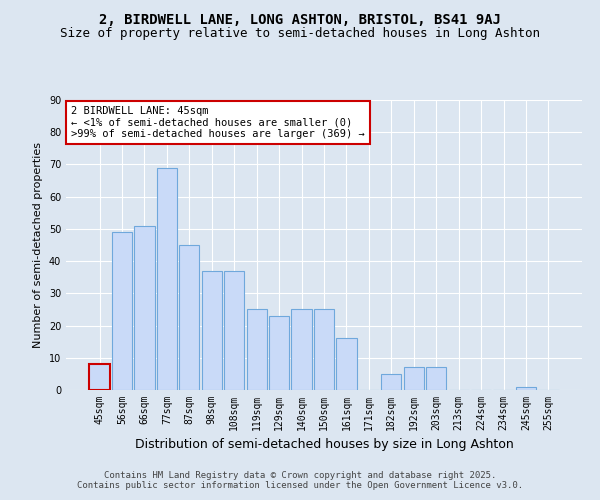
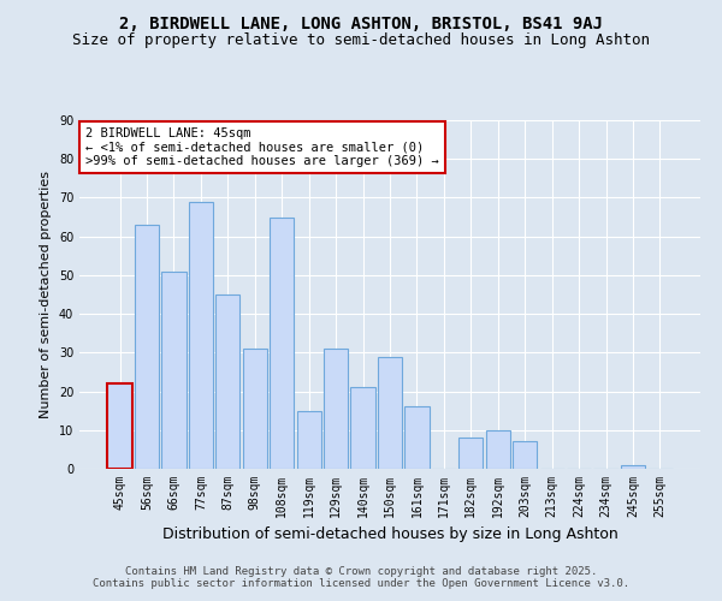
45sqm: 8 -> 22
56sqm: 49 -> 63
98sqm: 37 -> 31
108sqm: 37 -> 65
119sqm: 25 -> 15
129sqm: 23 -> 31
140sqm: 25 -> 21
150sqm: 25 -> 29
182sqm: 5 -> 8
192sqm: 7 -> 10
